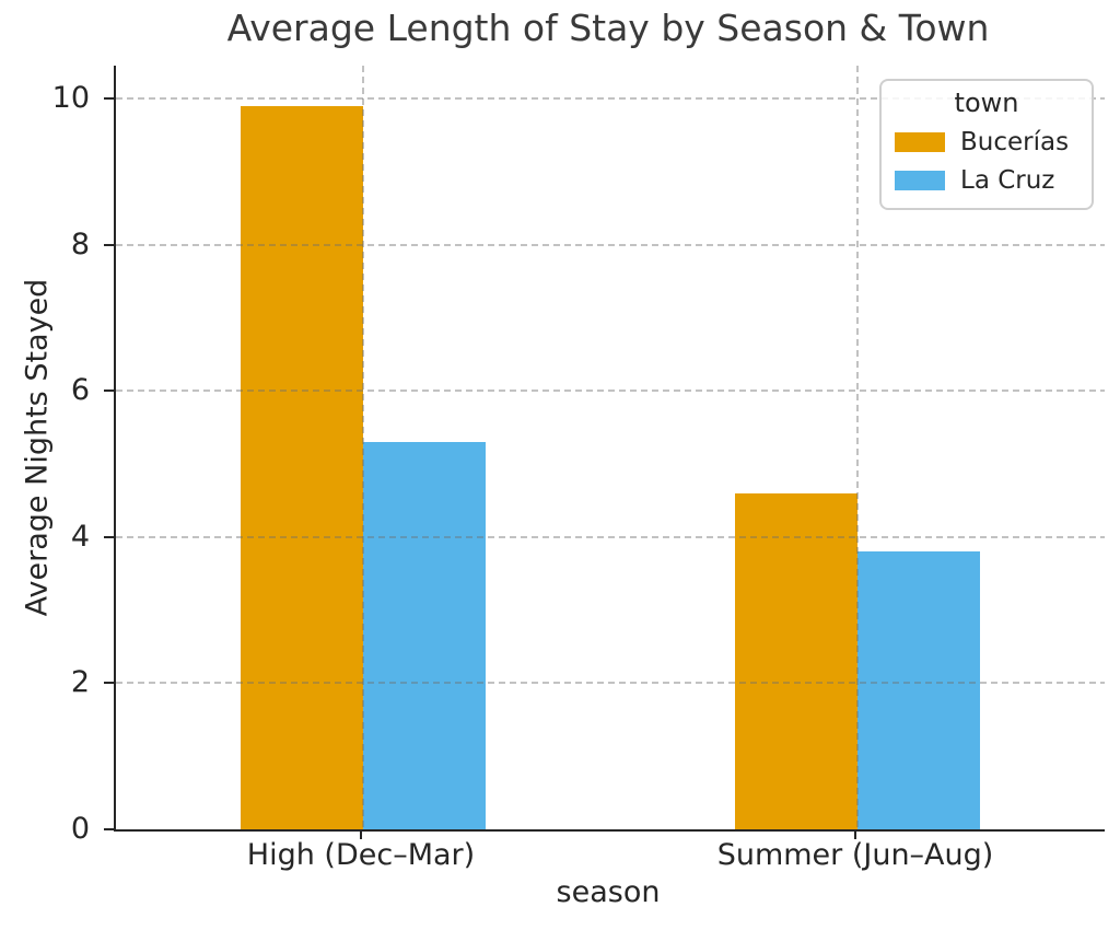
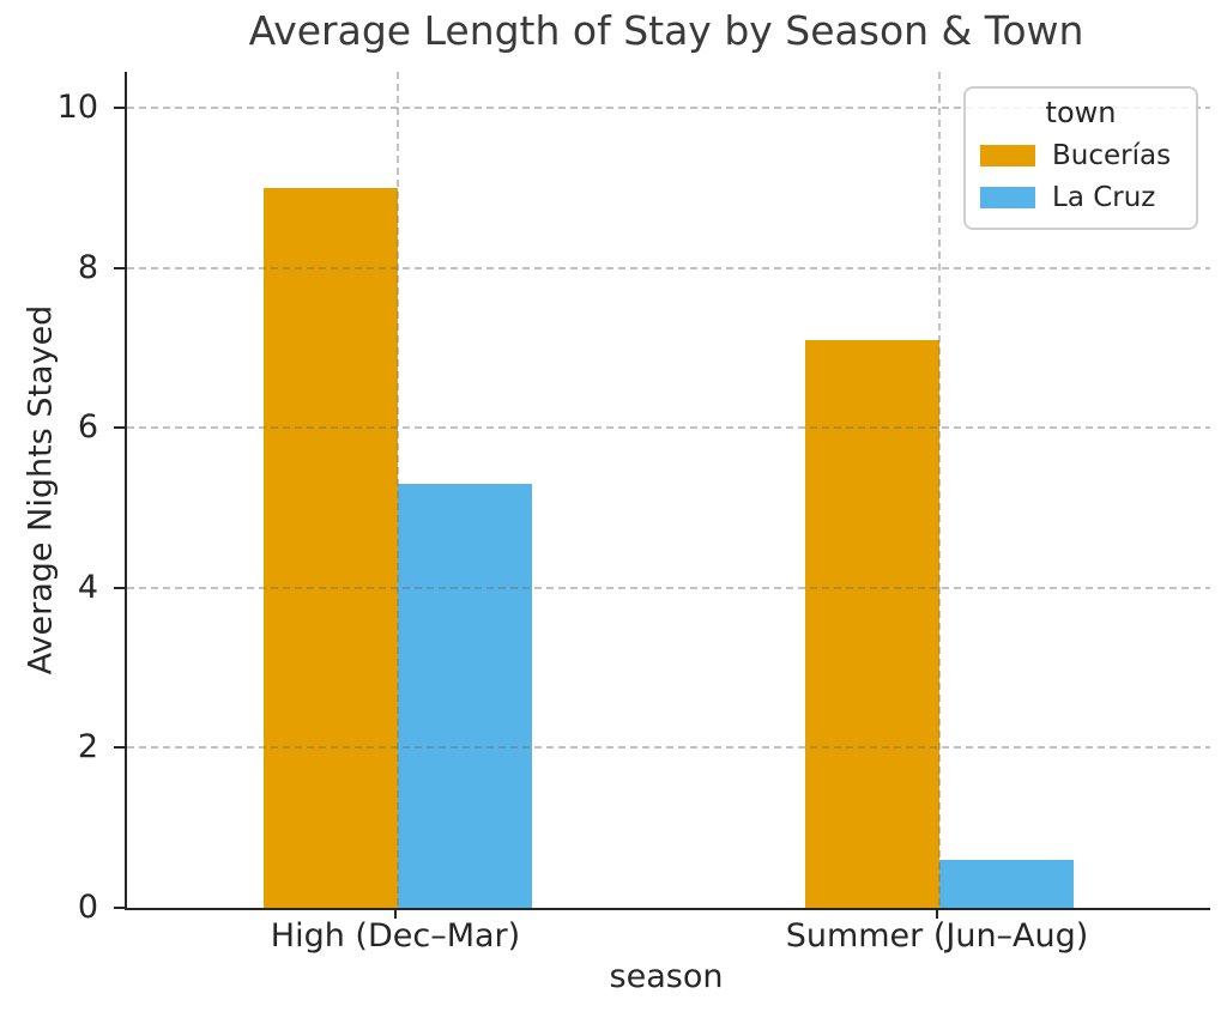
Bucerías/High (Dec–Mar): 9.9 -> 9.0
Bucerías/Summer (Jun–Aug): 4.6 -> 7.1
La Cruz/Summer (Jun–Aug): 3.8 -> 0.6
